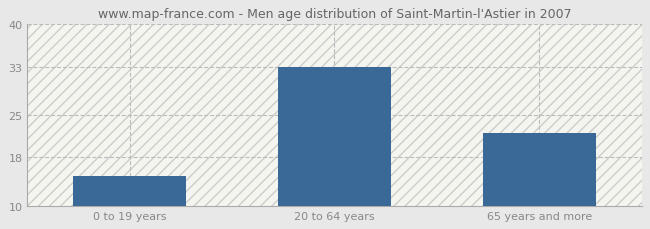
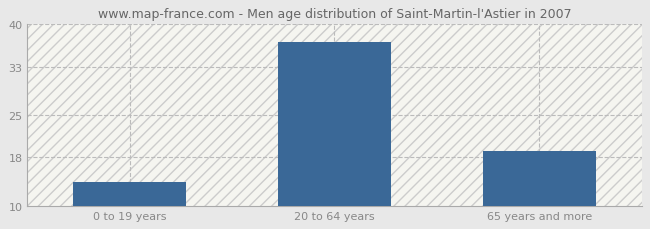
0 to 19 years: 15 -> 14
20 to 64 years: 33 -> 37
65 years and more: 22 -> 19
